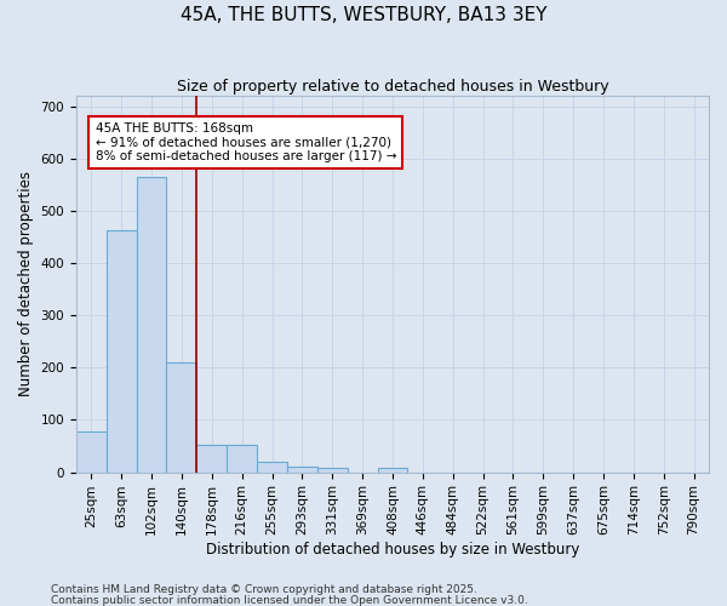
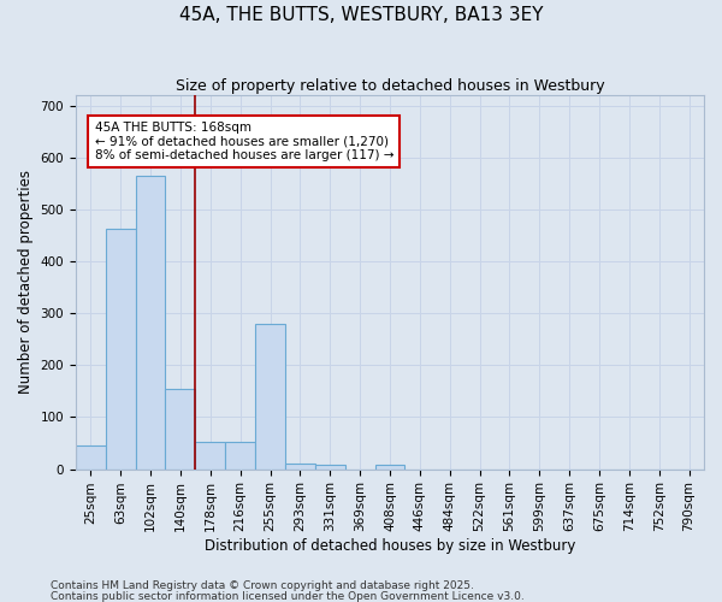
25sqm: 78 -> 45
140sqm: 210 -> 155
255sqm: 20 -> 280
